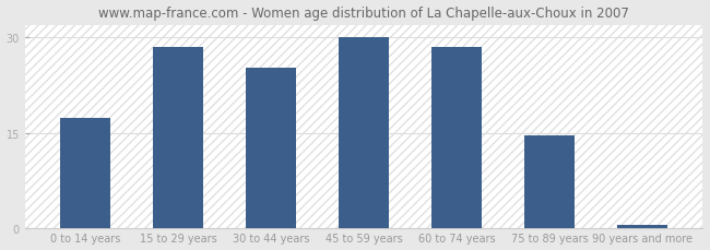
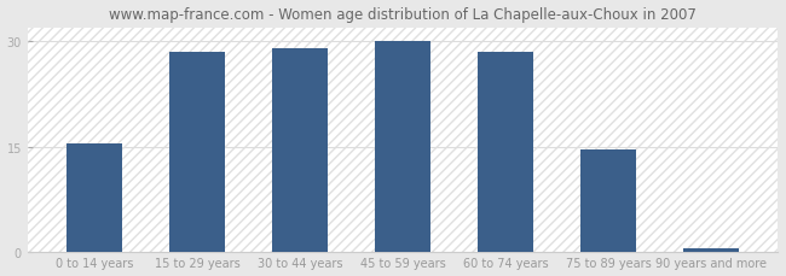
0 to 14 years: 17.4 -> 15.5
30 to 44 years: 25.2 -> 29.0
